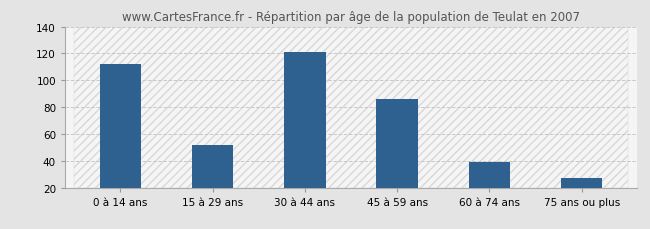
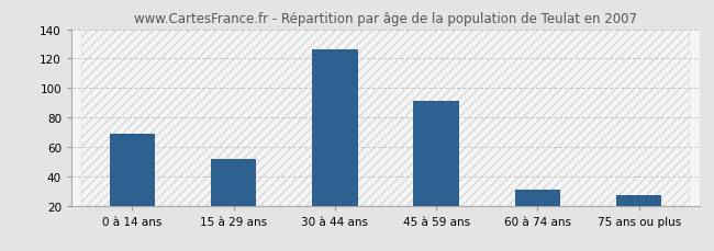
0 à 14 ans: 112 -> 69
30 à 44 ans: 121 -> 126
45 à 59 ans: 86 -> 91
60 à 74 ans: 39 -> 31
